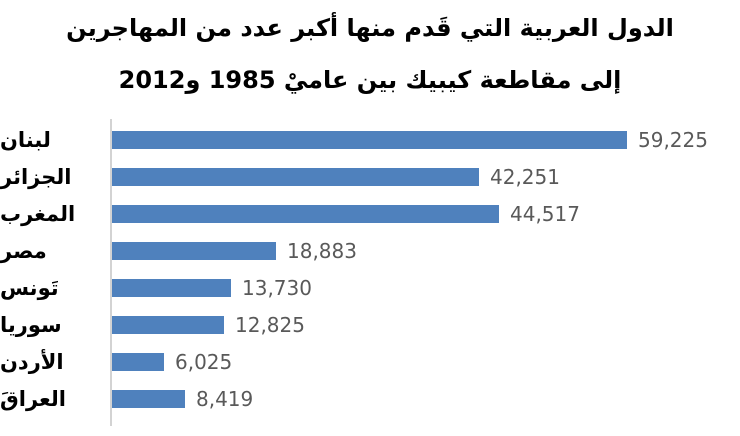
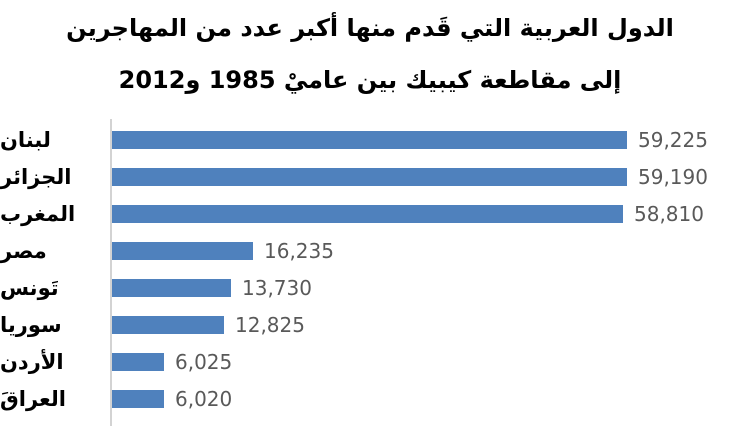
الجزائر: 42,251 -> 59,190
المغرب: 44,517 -> 58,810
مصر: 18,883 -> 16,235
العراقَ: 8,419 -> 6,020
